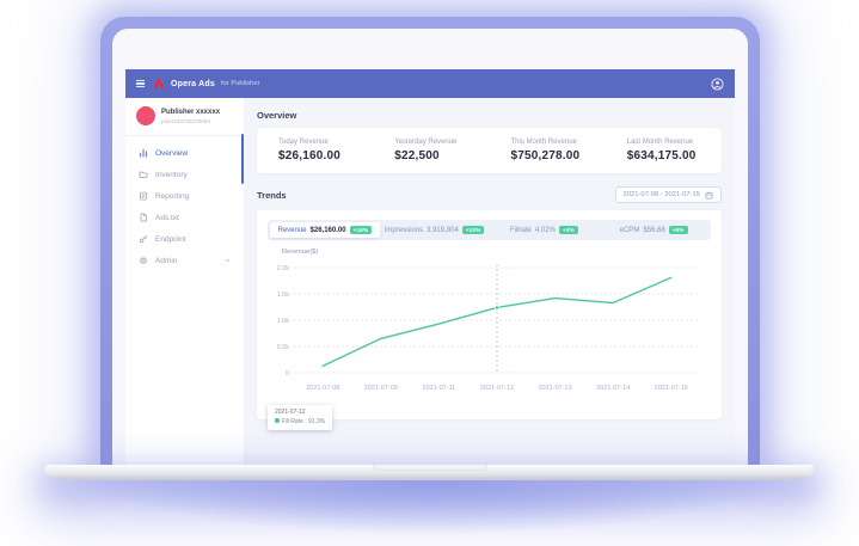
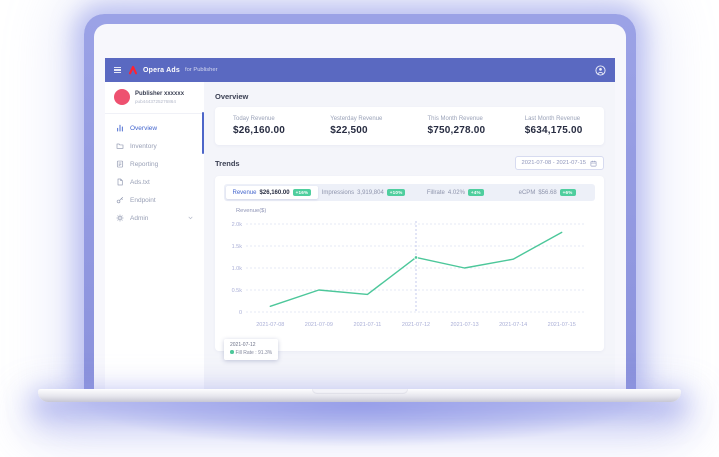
2021-07-09: 0.6k -> 0.5k
2021-07-11: 0.9k -> 0.4k
2021-07-13: 1.4k -> 1.0k
2021-07-14: 1.3k -> 1.2k
